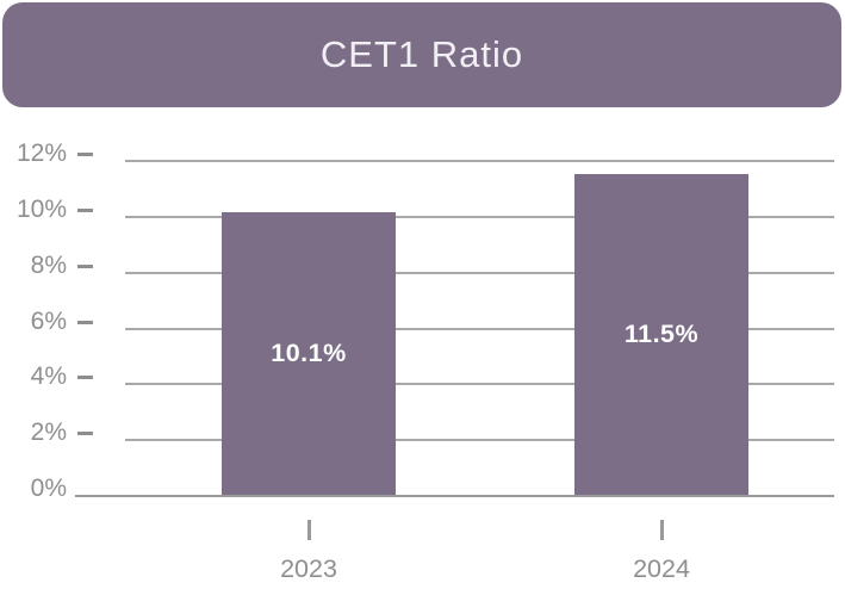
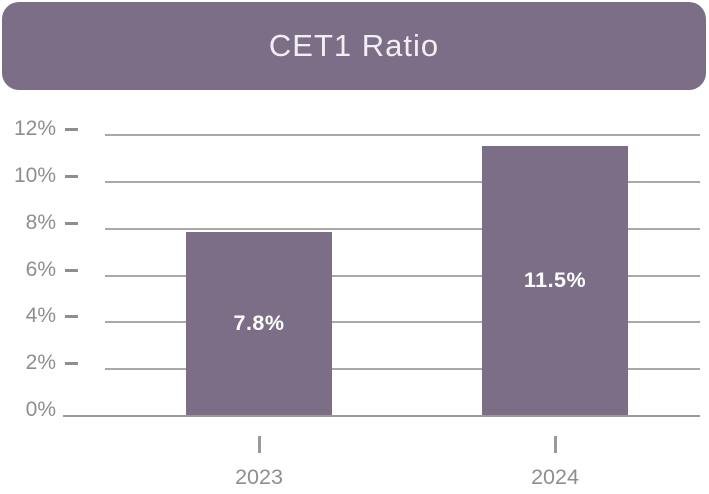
2023: 10.1% -> 7.8%
